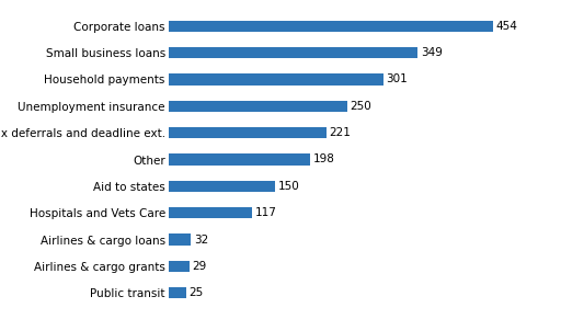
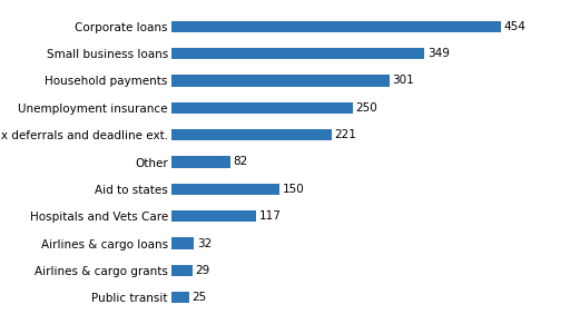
Other: 198 -> 82
